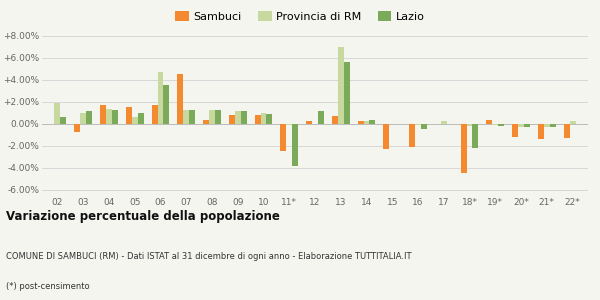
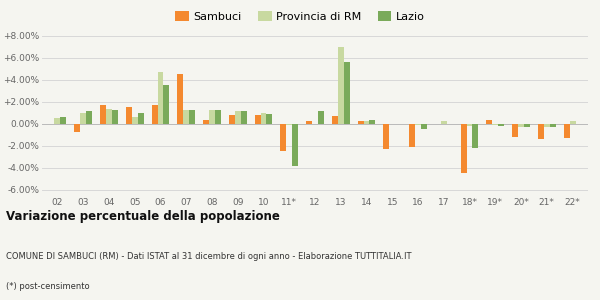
Provincia di RM/02: 1.9% -> 0.5%
